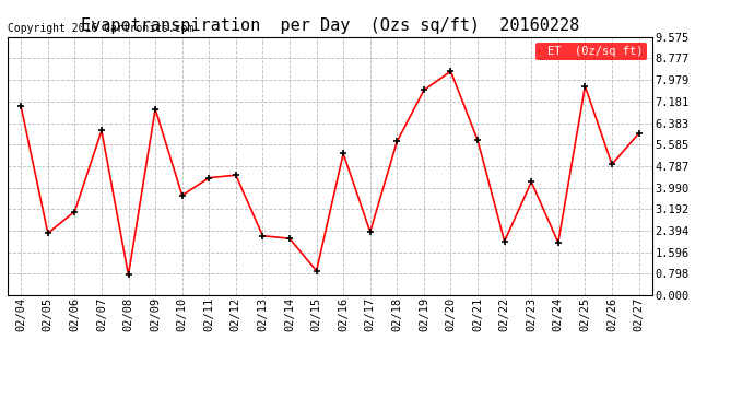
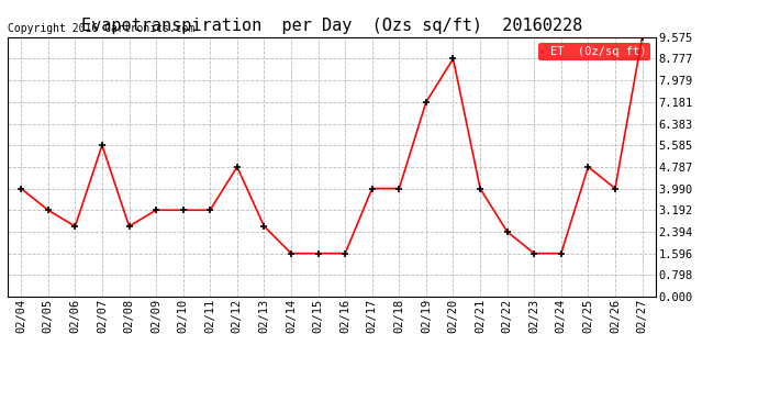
02/04: 7.00 -> 3.99
02/05: 2.30 -> 3.19
02/06: 3.10 -> 2.59
02/07: 6.10 -> 5.58
02/08: 0.75 -> 2.59
02/09: 6.90 -> 3.19
02/10: 3.70 -> 3.19
02/11: 4.35 -> 3.19
02/12: 4.45 -> 4.79
02/13: 2.20 -> 2.59
02/14: 2.10 -> 1.60
02/15: 0.90 -> 1.60
02/16: 5.25 -> 1.60
02/17: 2.35 -> 3.99
02/18: 5.70 -> 3.99
02/19: 7.60 -> 7.18
02/20: 8.30 -> 8.78
02/21: 5.75 -> 3.99
02/22: 2.00 -> 2.39
02/23: 4.20 -> 1.60
02/24: 1.95 -> 1.60
02/25: 7.75 -> 4.79
02/26: 4.85 -> 3.99
02/27: 6.00 -> 9.57
